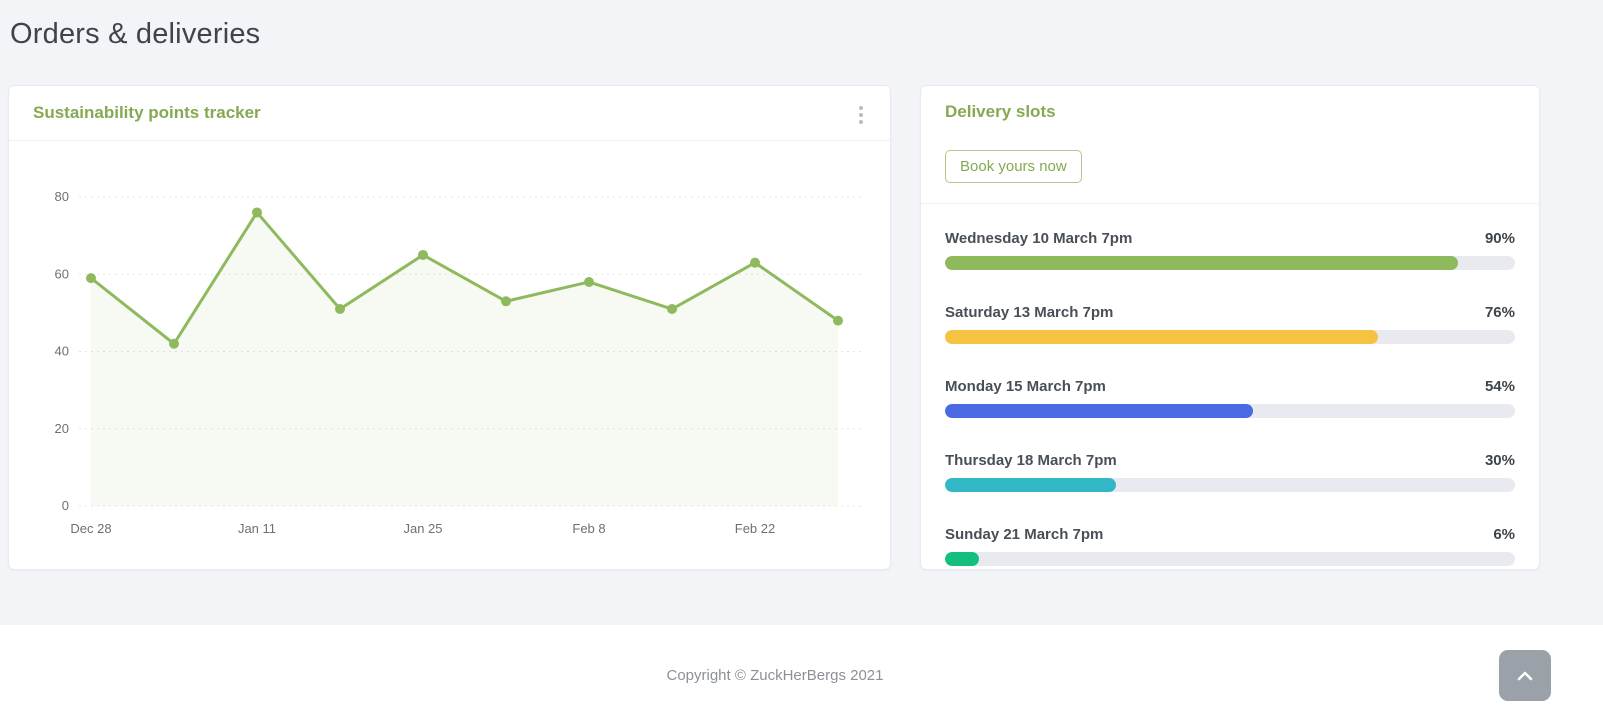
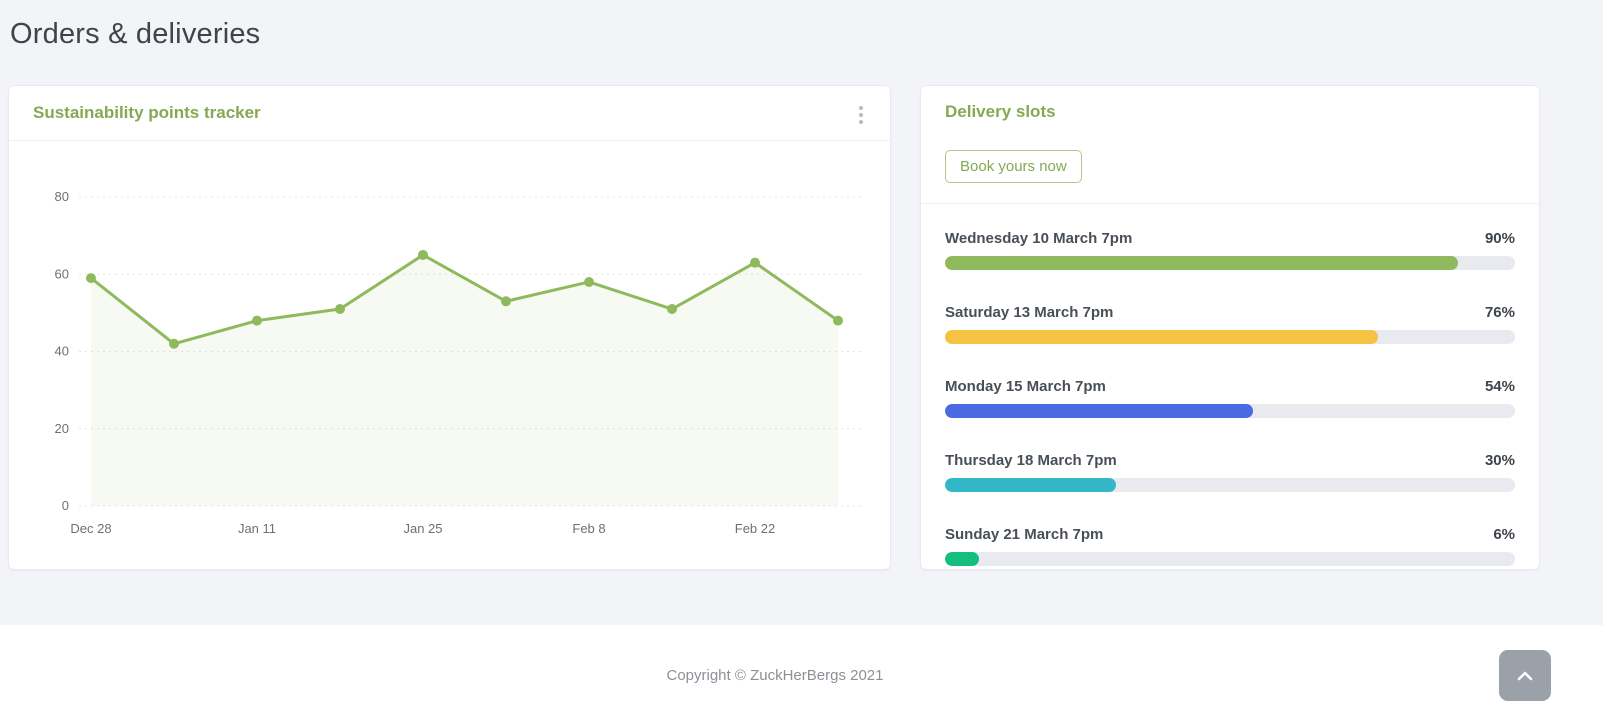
Jan 11: 76 -> 48
